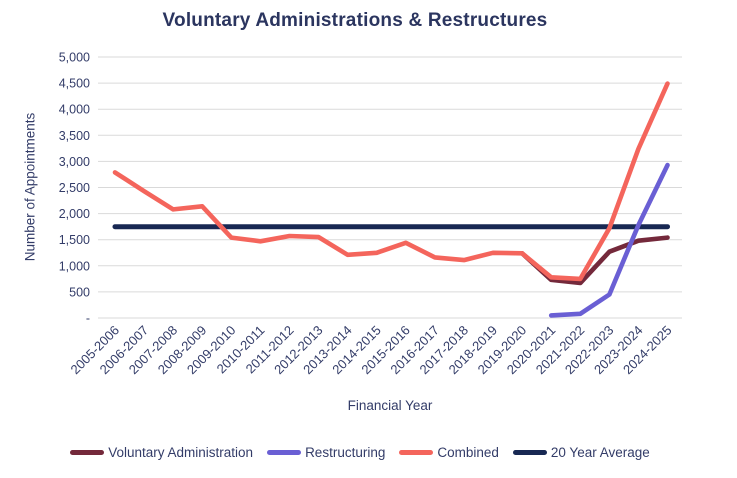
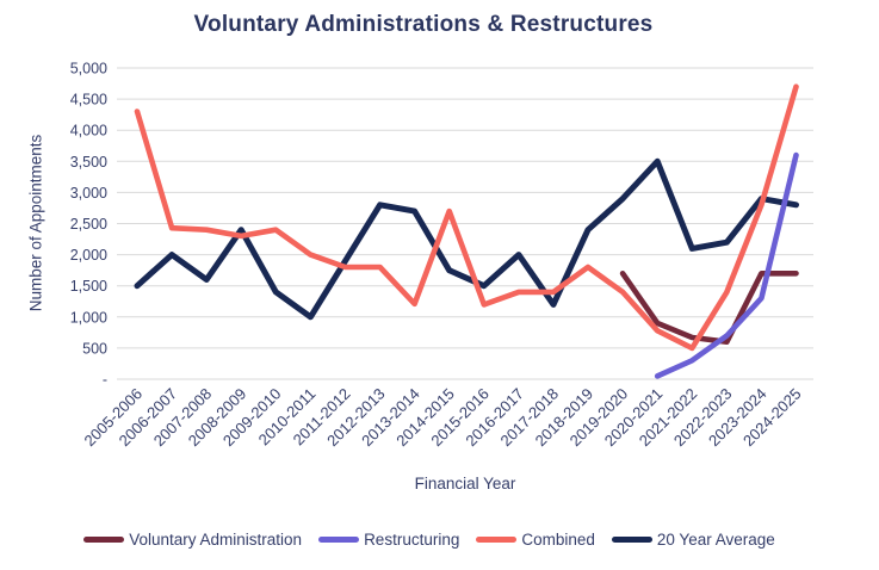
Combined/2005-2006: 2800 -> 4300
20 Year Average/2005-2006: 1800 -> 1500
20 Year Average/2006-2007: 1800 -> 2000
Combined/2007-2008: 2100 -> 2400
20 Year Average/2007-2008: 1800 -> 1600
Combined/2008-2009: 2100 -> 2300
20 Year Average/2008-2009: 1800 -> 2400
Combined/2009-2010: 1500 -> 2400
20 Year Average/2009-2010: 1800 -> 1400
Combined/2010-2011: 1500 -> 2000
20 Year Average/2010-2011: 1800 -> 1000
Combined/2011-2012: 1600 -> 1800
20 Year Average/2011-2012: 1800 -> 1900
Combined/2012-2013: 1600 -> 1800
20 Year Average/2012-2013: 1800 -> 2800
20 Year Average/2013-2014: 1800 -> 2700
Combined/2014-2015: 1200 -> 2700
Combined/2015-2016: 1400 -> 1200
20 Year Average/2015-2016: 1800 -> 1500
Combined/2016-2017: 1200 -> 1400
20 Year Average/2016-2017: 1800 -> 2000
Combined/2017-2018: 1100 -> 1400
20 Year Average/2017-2018: 1800 -> 1200
Combined/2018-2019: 1200 -> 1800
20 Year Average/2018-2019: 1800 -> 2400
Voluntary Administration/2019-2020: 1200 -> 1700
Combined/2019-2020: 1200 -> 1400
20 Year Average/2019-2020: 1800 -> 2900
Voluntary Administration/2020-2021: 700 -> 900
20 Year Average/2020-2021: 1800 -> 3500
Restructuring/2021-2022: 100 -> 300
Combined/2021-2022: 800 -> 500
20 Year Average/2021-2022: 1800 -> 2100
Voluntary Administration/2022-2023: 1300 -> 600
Restructuring/2022-2023: 400 -> 700
Combined/2022-2023: 1700 -> 1400
20 Year Average/2022-2023: 1800 -> 2200
Voluntary Administration/2023-2024: 1500 -> 1700
Restructuring/2023-2024: 1800 -> 1300
Combined/2023-2024: 3200 -> 2800
20 Year Average/2023-2024: 1800 -> 2900
Voluntary Administration/2024-2025: 1500 -> 1700
Restructuring/2024-2025: 2900 -> 3600
Combined/2024-2025: 4500 -> 4700
20 Year Average/2024-2025: 1800 -> 2800
